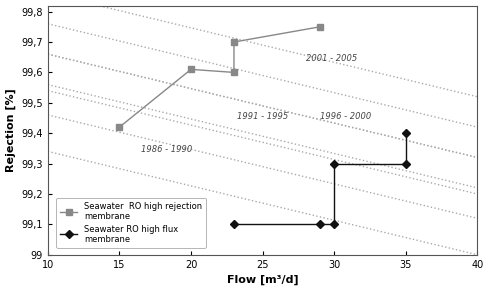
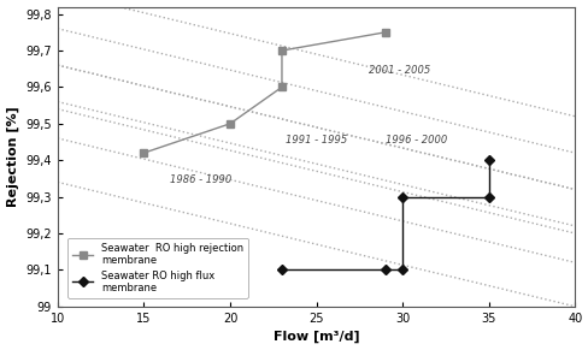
Seawater RO high rejection membrane/20: 99,61 -> 99,50
